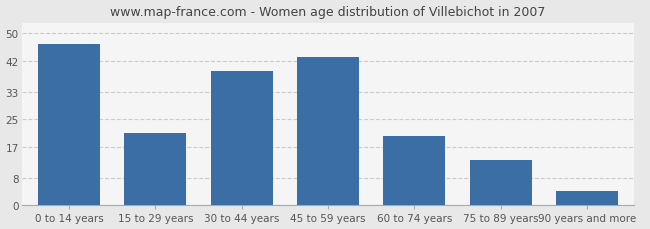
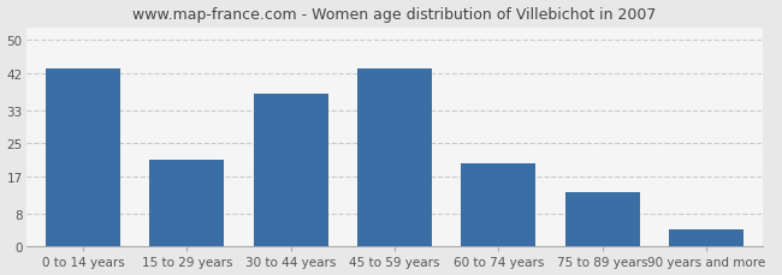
0 to 14 years: 47 -> 43
30 to 44 years: 39 -> 37
